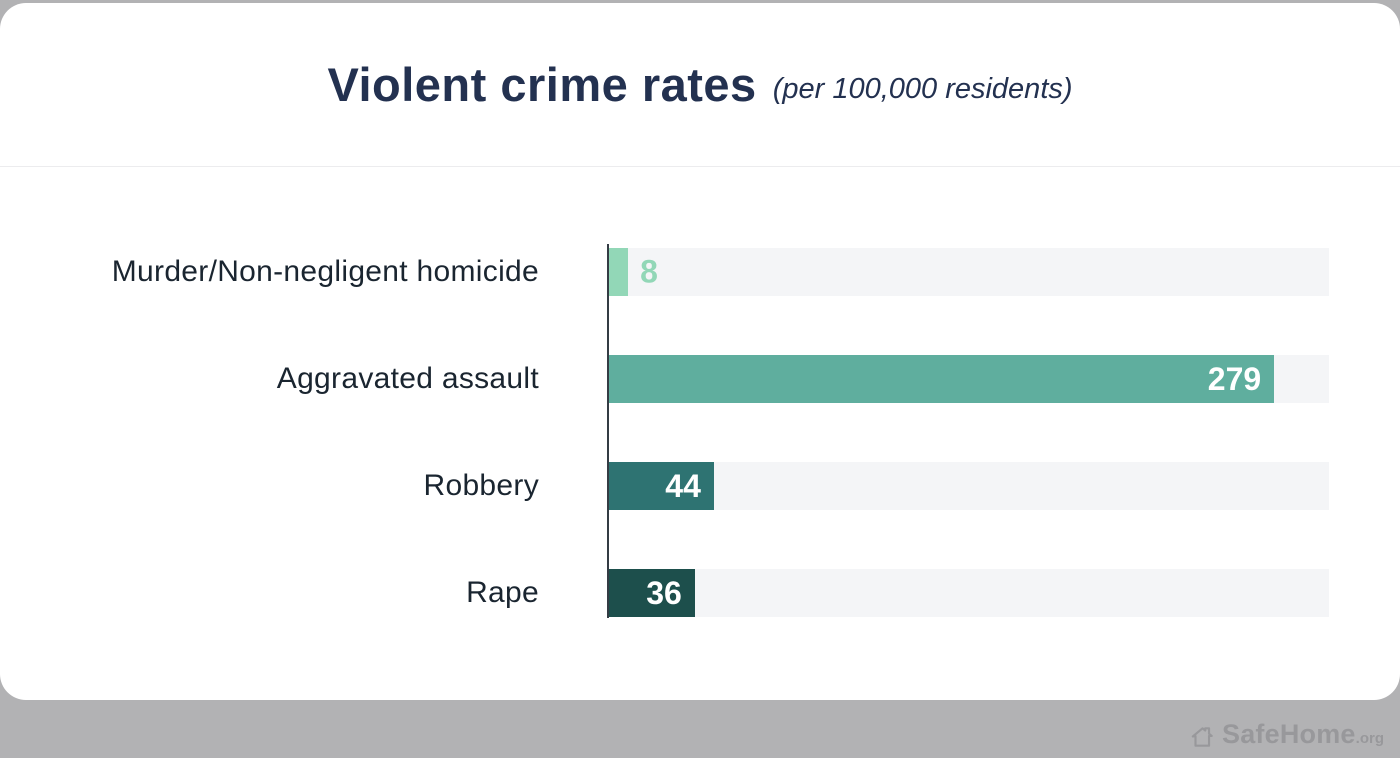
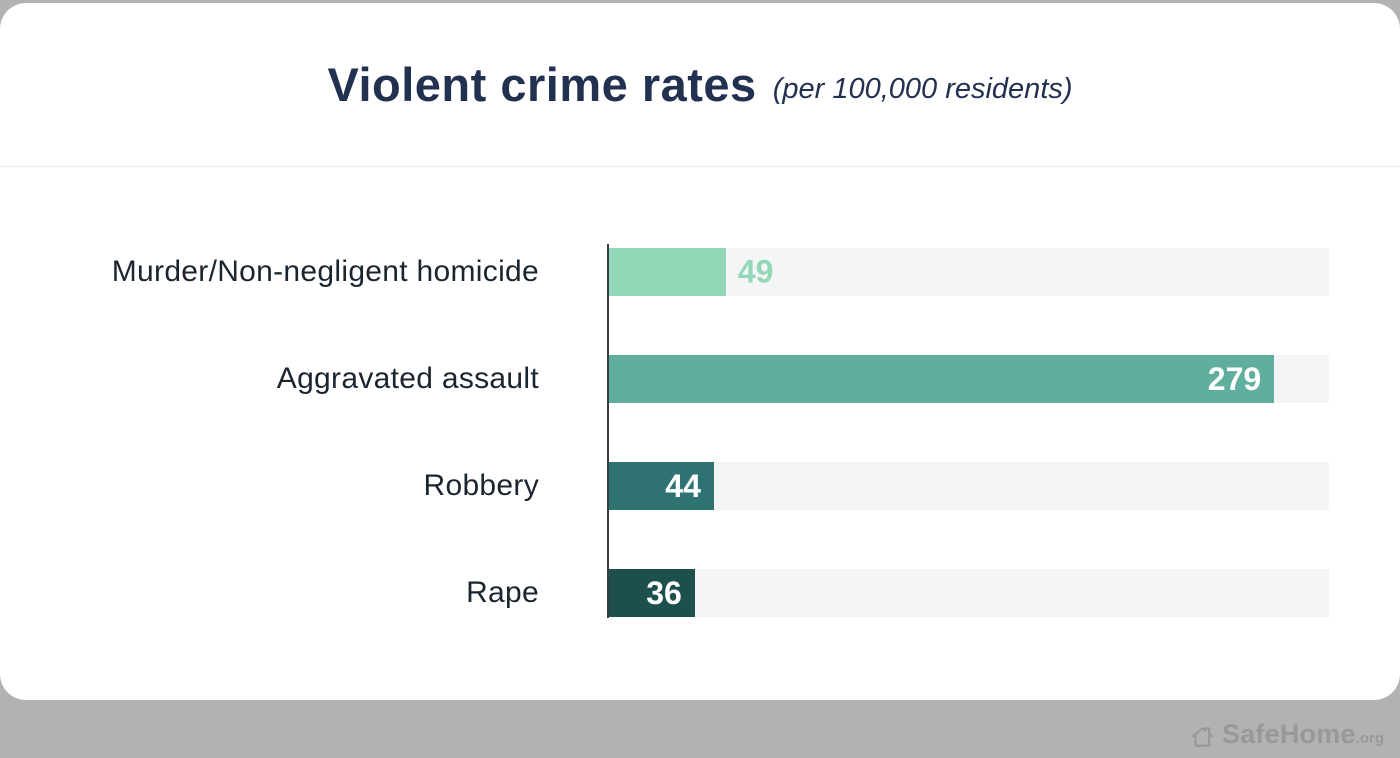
Murder/Non-negligent homicide: 8 -> 49
